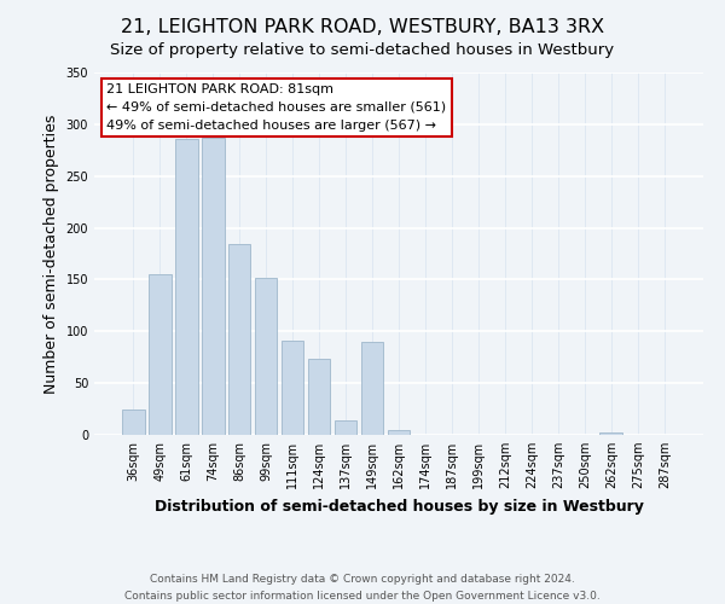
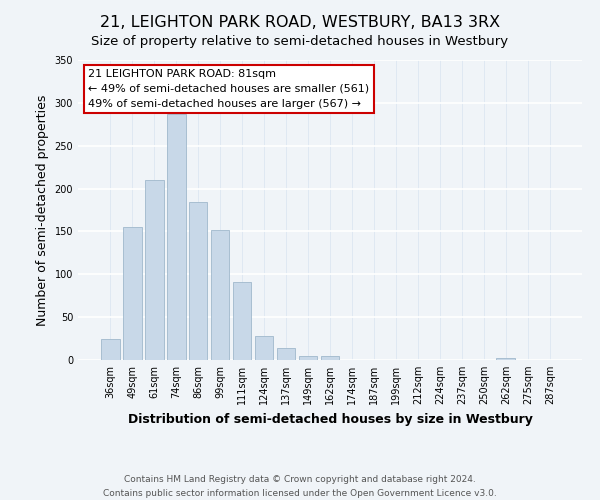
61sqm: 286 -> 210
124sqm: 74 -> 28
149sqm: 90 -> 5
